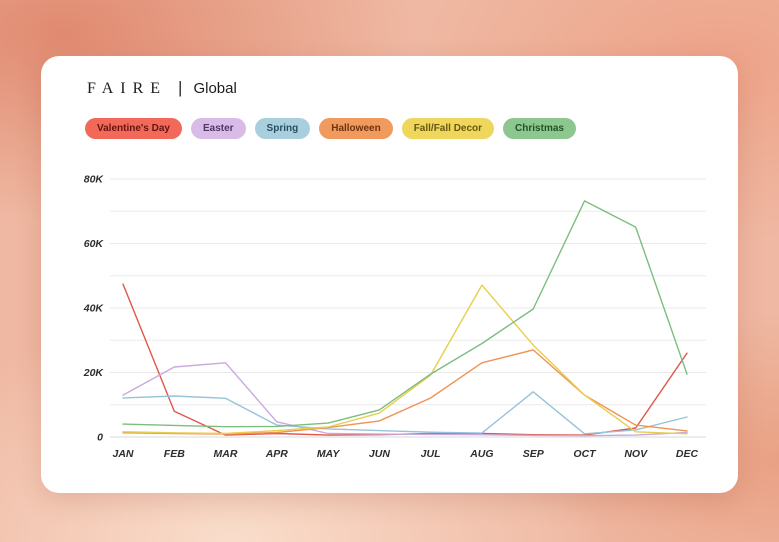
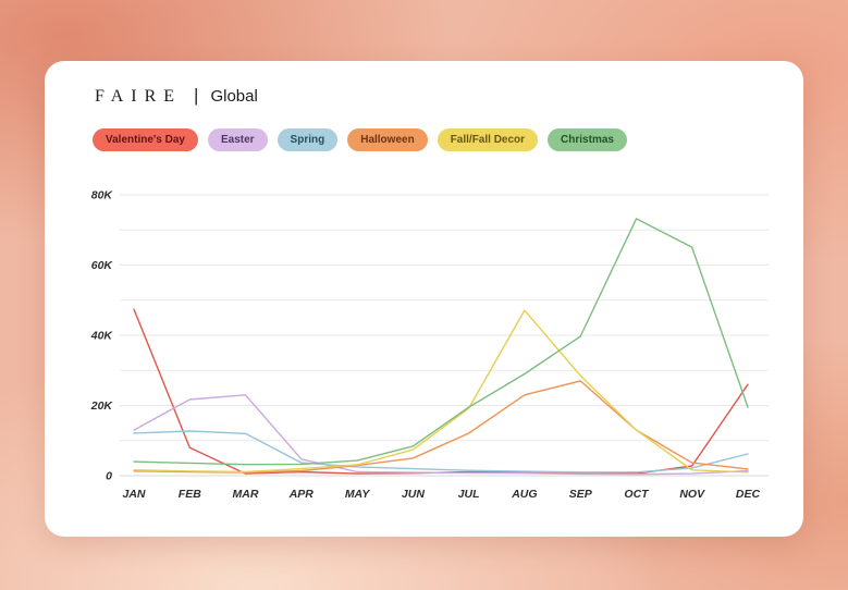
Spring/SEP: 14K -> 1K
